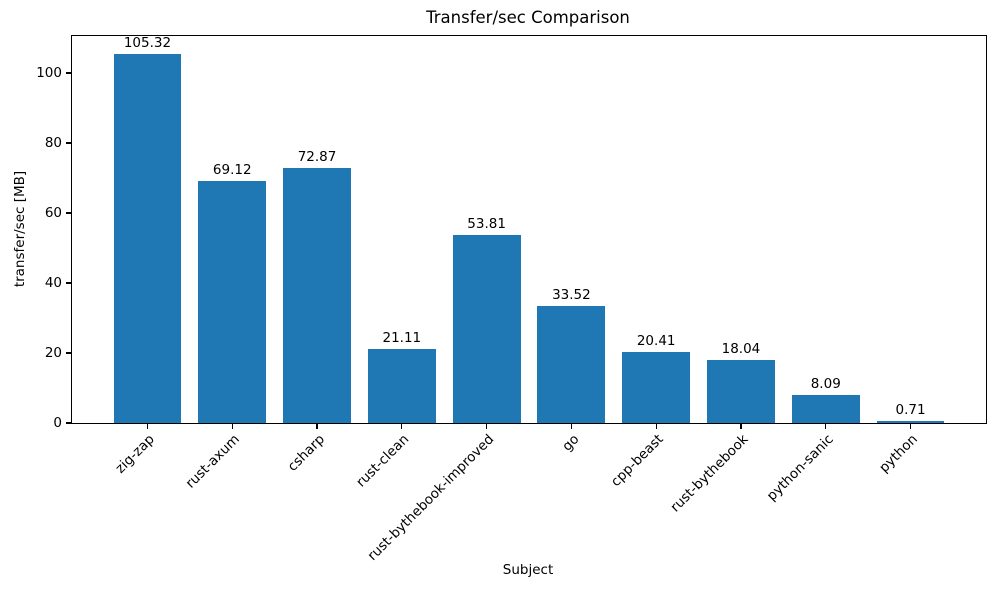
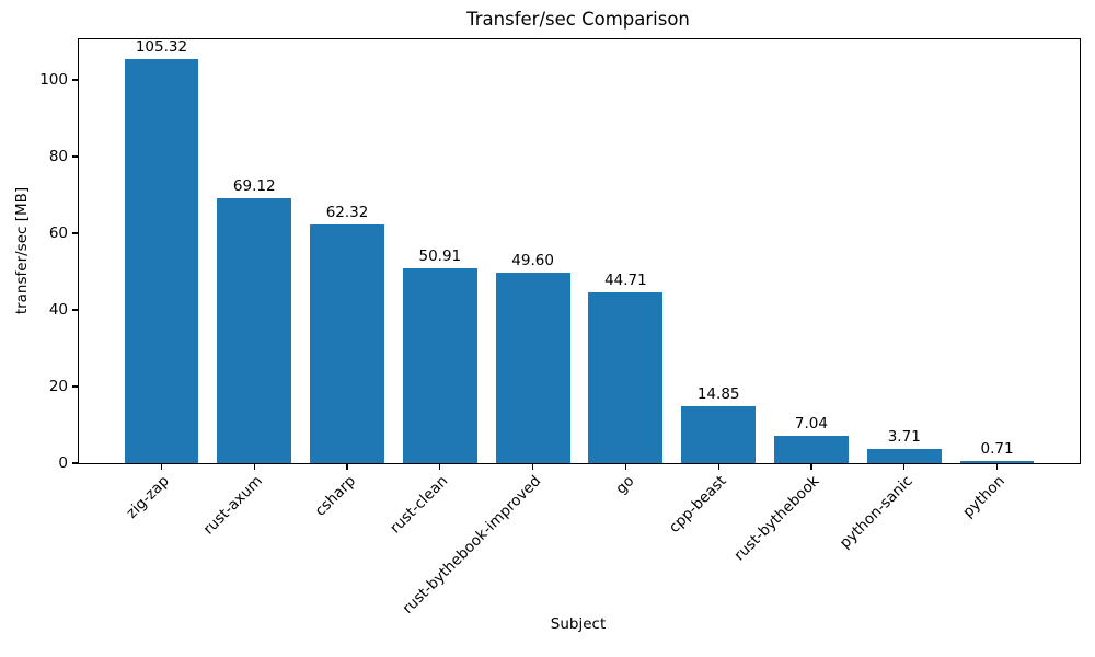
csharp: 72.87 -> 62.32
rust-clean: 21.11 -> 50.91
rust-bythebook-improved: 53.81 -> 49.60
go: 33.52 -> 44.71
cpp-beast: 20.41 -> 14.85
rust-bythebook: 18.04 -> 7.04
python-sanic: 8.09 -> 3.71
